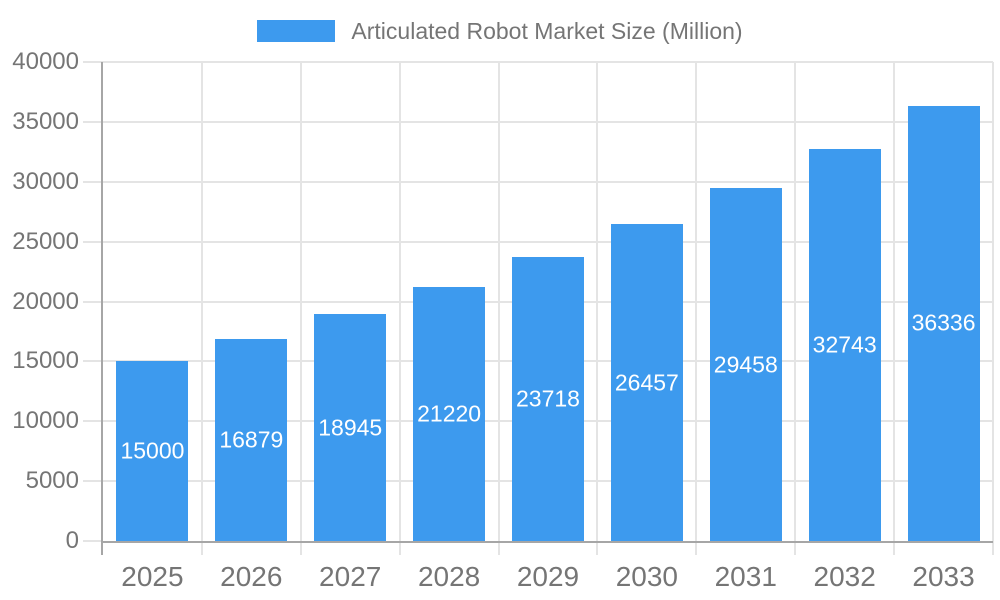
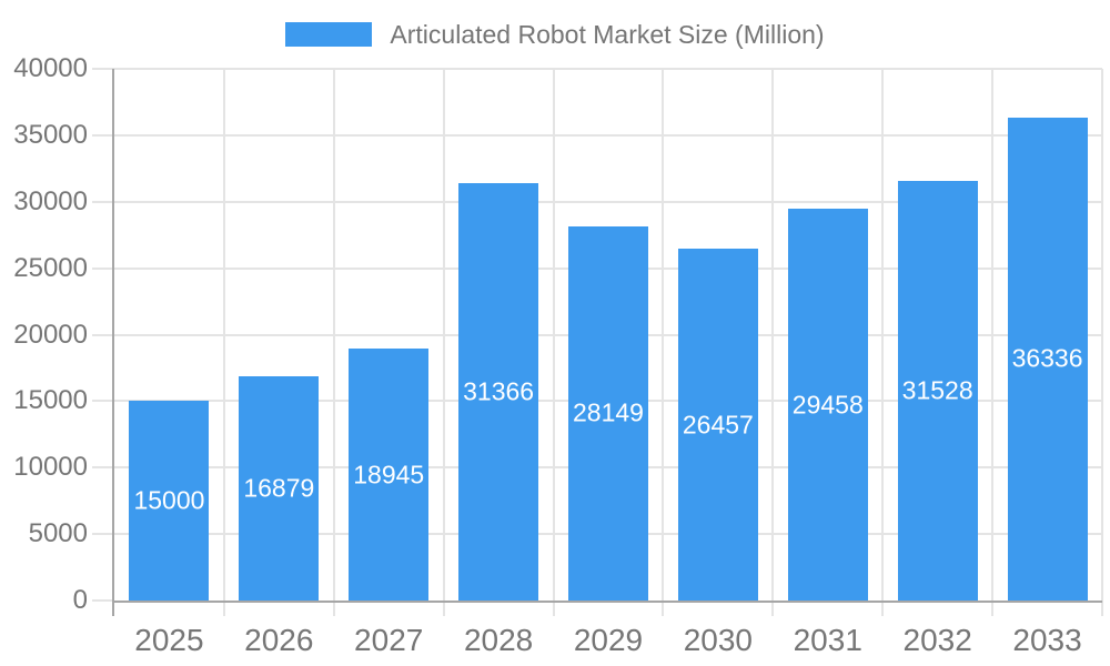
2028: 21220 -> 31366
2029: 23718 -> 28149
2032: 32743 -> 31528
